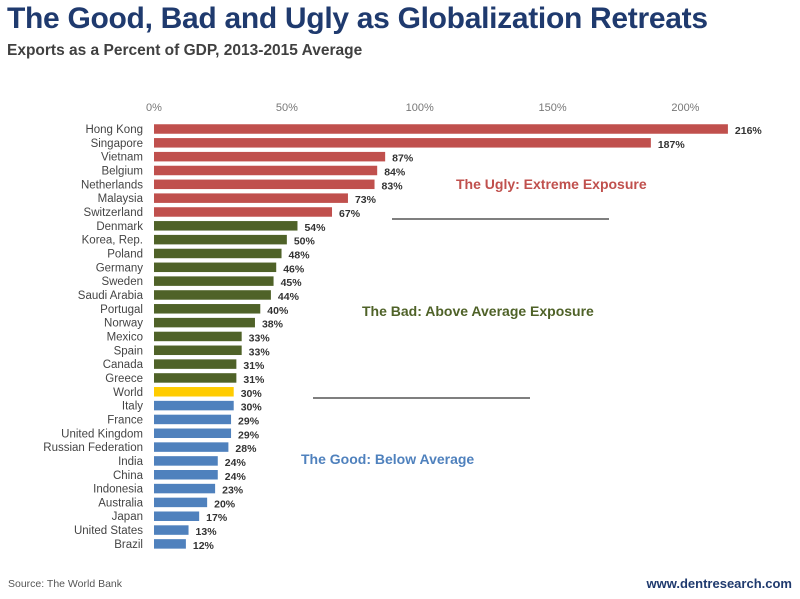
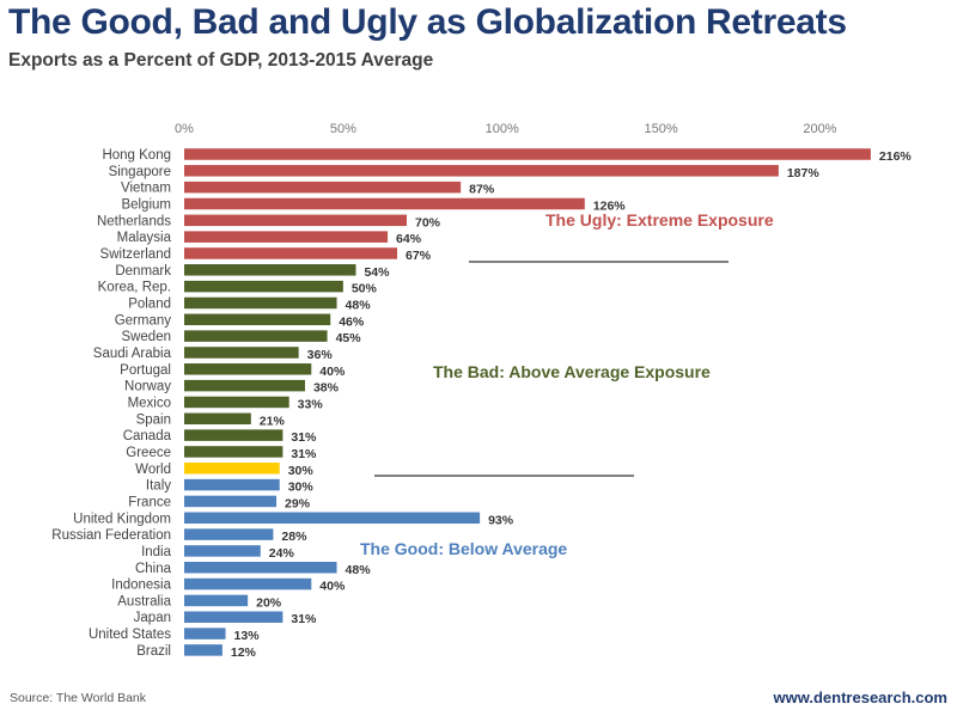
Belgium: 84% -> 126%
Netherlands: 83% -> 70%
Malaysia: 73% -> 64%
Saudi Arabia: 44% -> 36%
Spain: 33% -> 21%
United Kingdom: 29% -> 93%
China: 24% -> 48%
Indonesia: 23% -> 40%
Japan: 17% -> 31%
